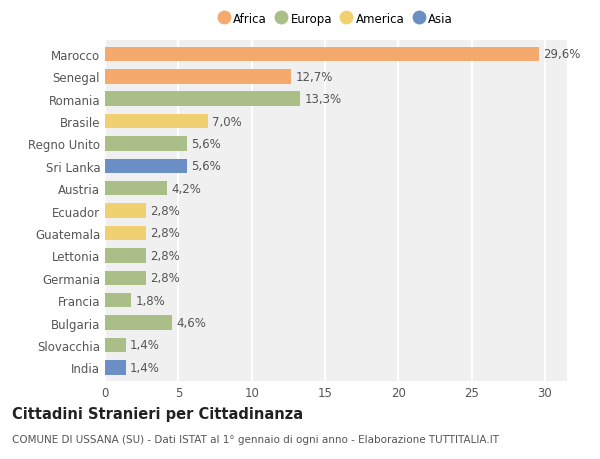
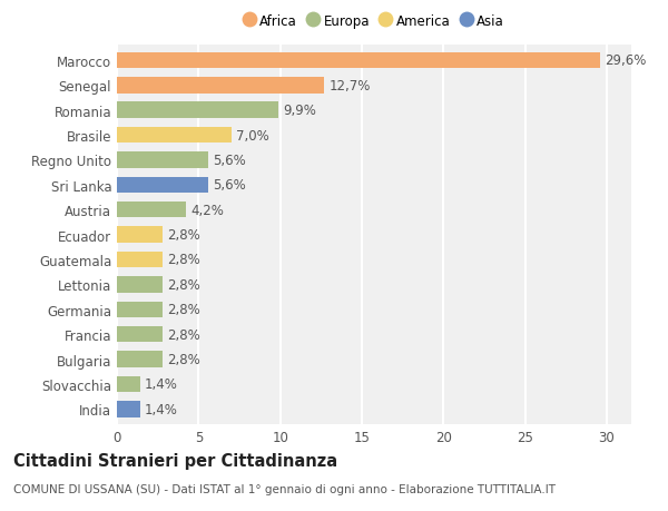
Romania: 13,3% -> 9,9%
Francia: 1,8% -> 2,8%
Bulgaria: 4,6% -> 2,8%
